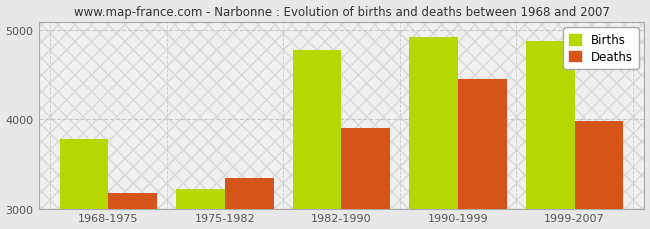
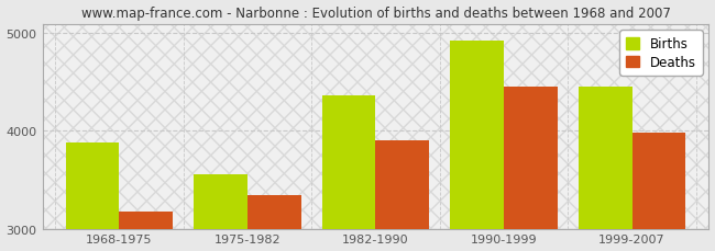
Births/1968-1975: 3780 -> 3880
Births/1975-1982: 3220 -> 3560
Births/1982-1990: 4780 -> 4360
Births/1999-2007: 4880 -> 4460
